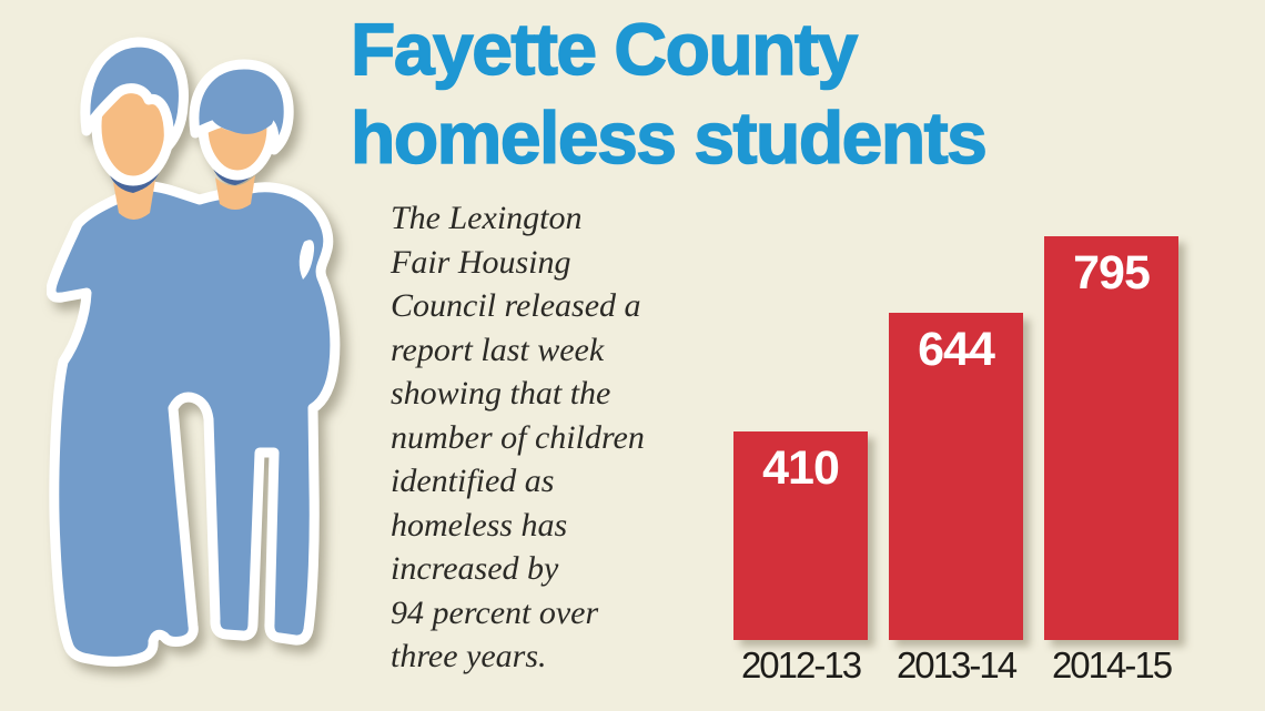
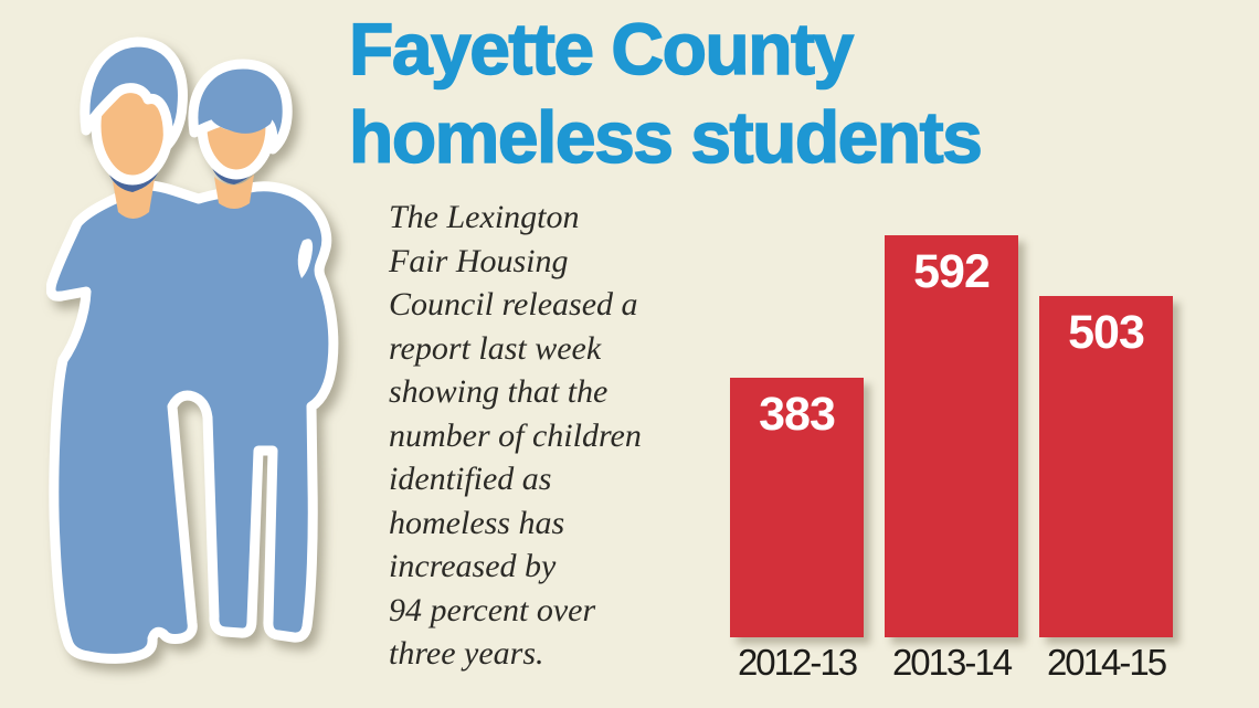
2012-13: 410 -> 383
2013-14: 644 -> 592
2014-15: 795 -> 503
